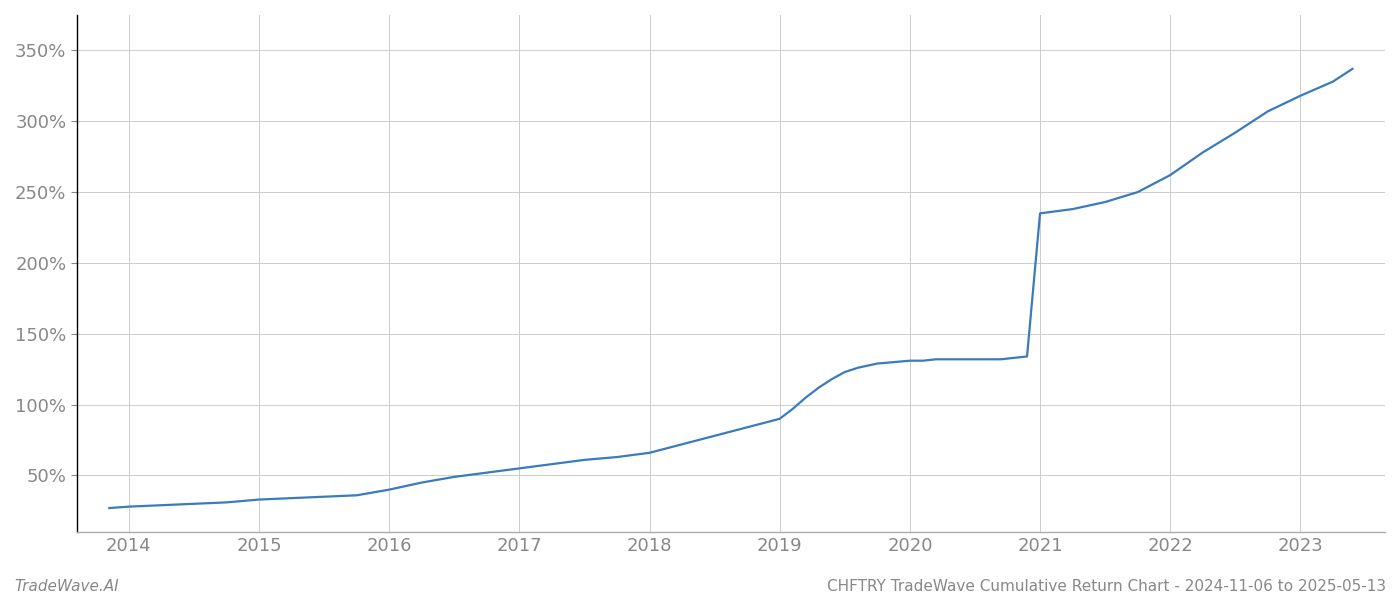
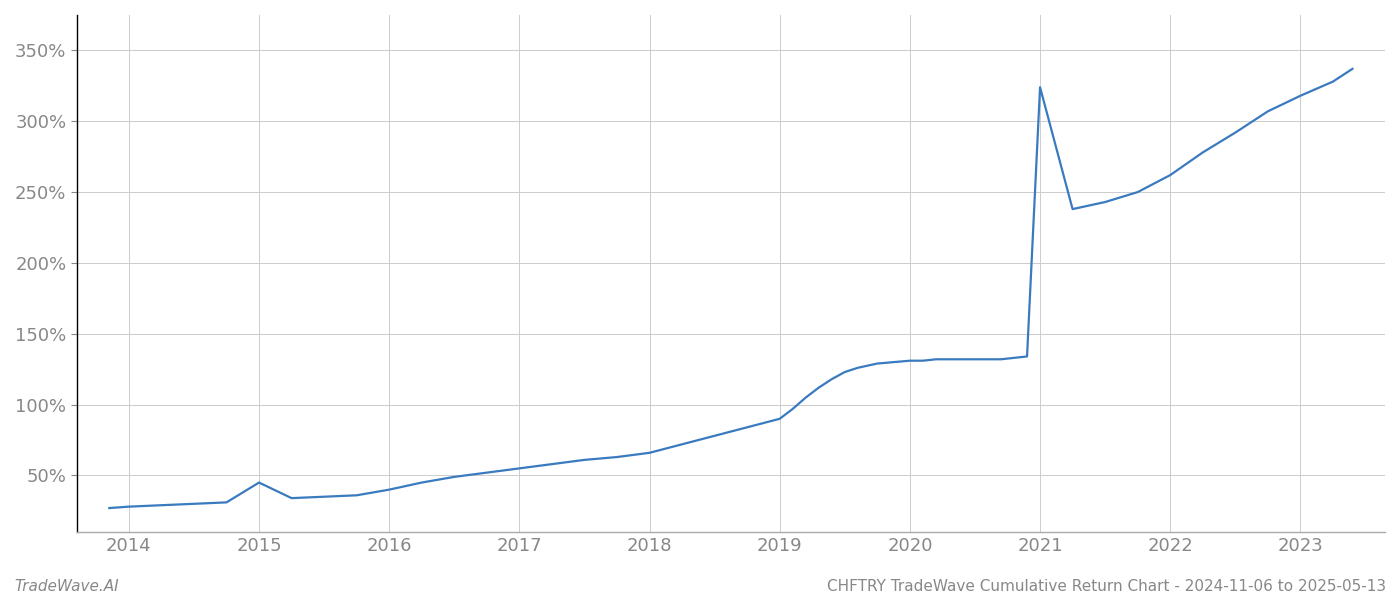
2015: 33% -> 45%
2021: 235% -> 324%
